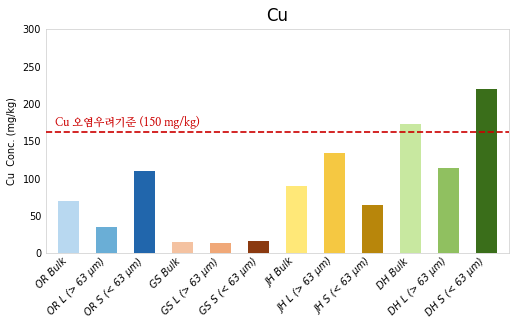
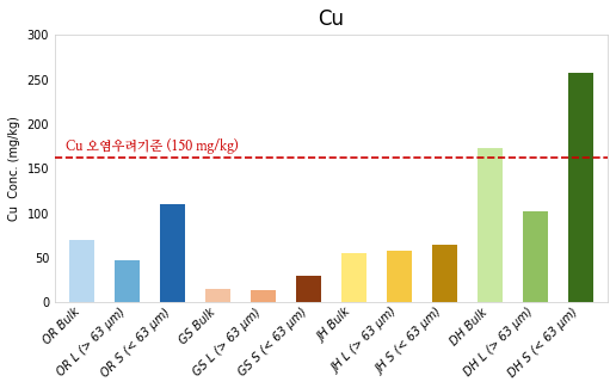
OR L (> 63 μm): 36 -> 47
GS S (< 63 μm): 16 -> 30
JH Bulk: 90 -> 56
JH L (> 63 μm): 134 -> 58
DH L (> 63 μm): 114 -> 102
DH S (< 63 μm): 220 -> 257
